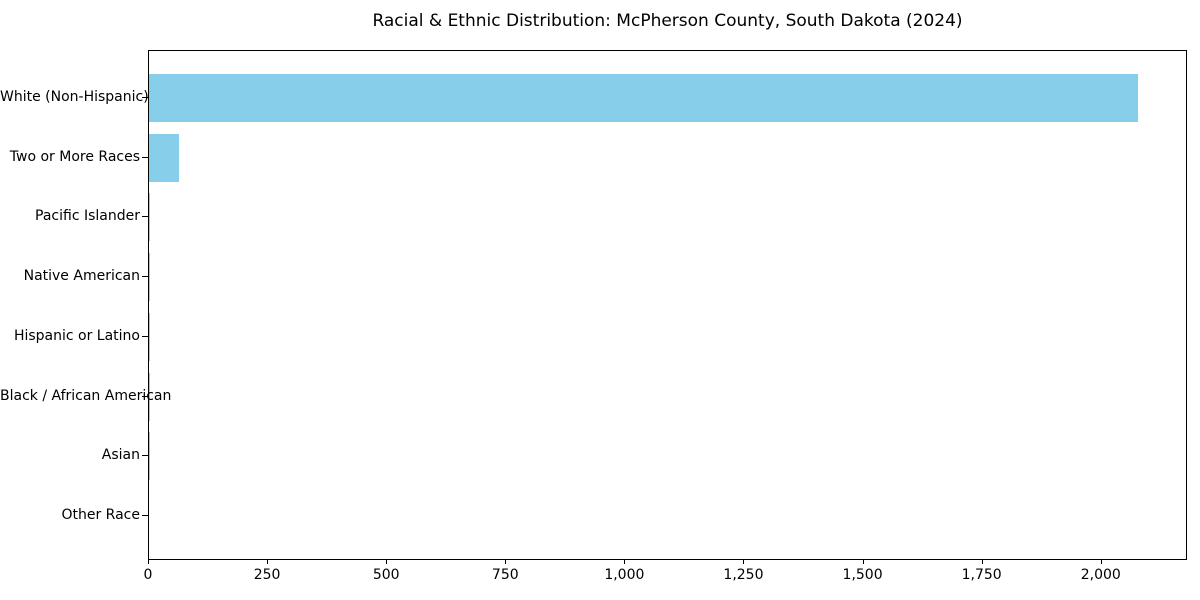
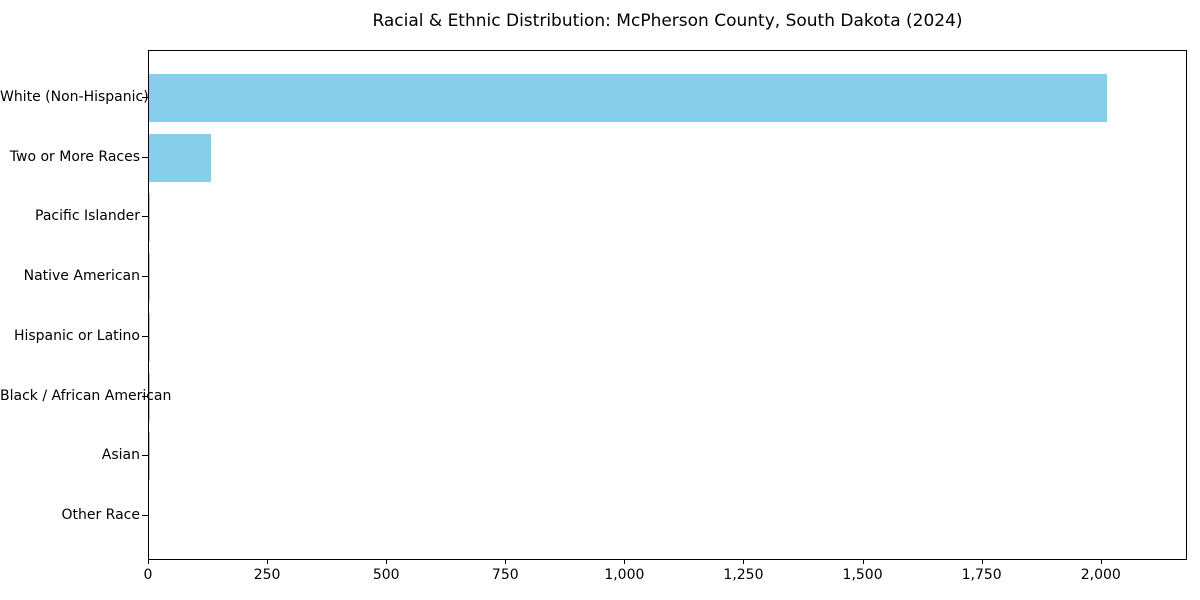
White (Non-Hispanic): 2080 -> 2010
Two or More Races: 60 -> 130
